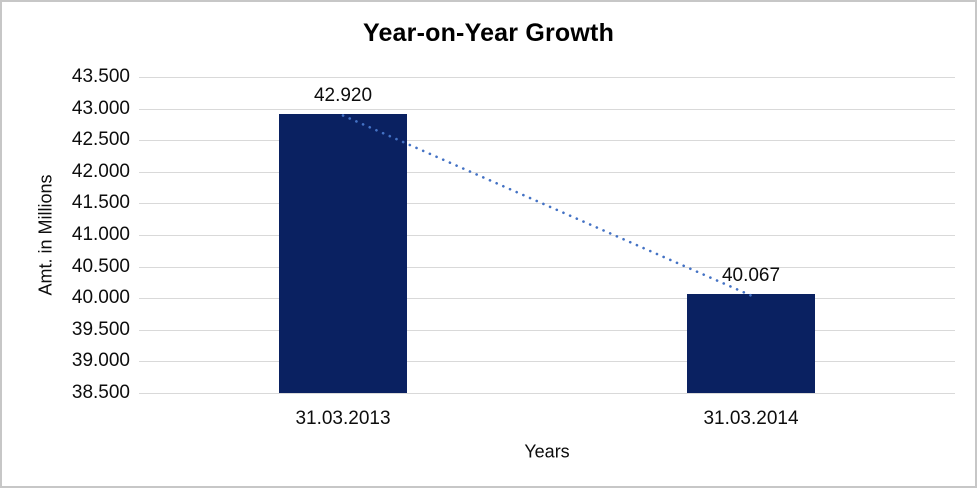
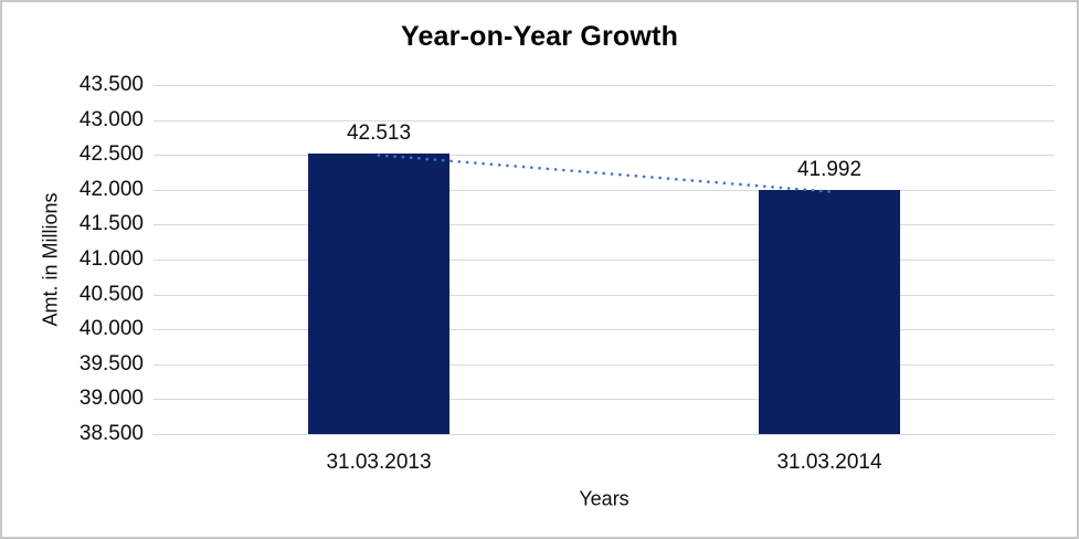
31.03.2013: 42.920 -> 42.513
31.03.2014: 40.067 -> 41.992
